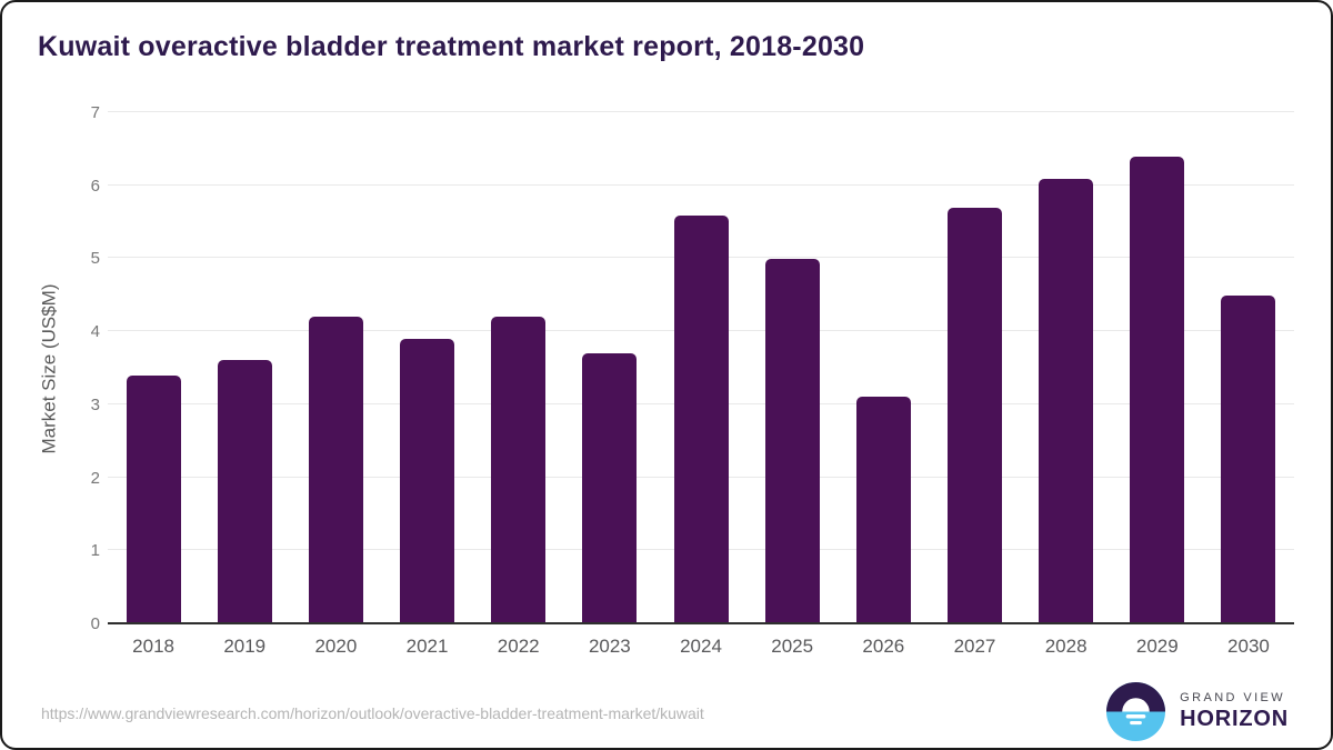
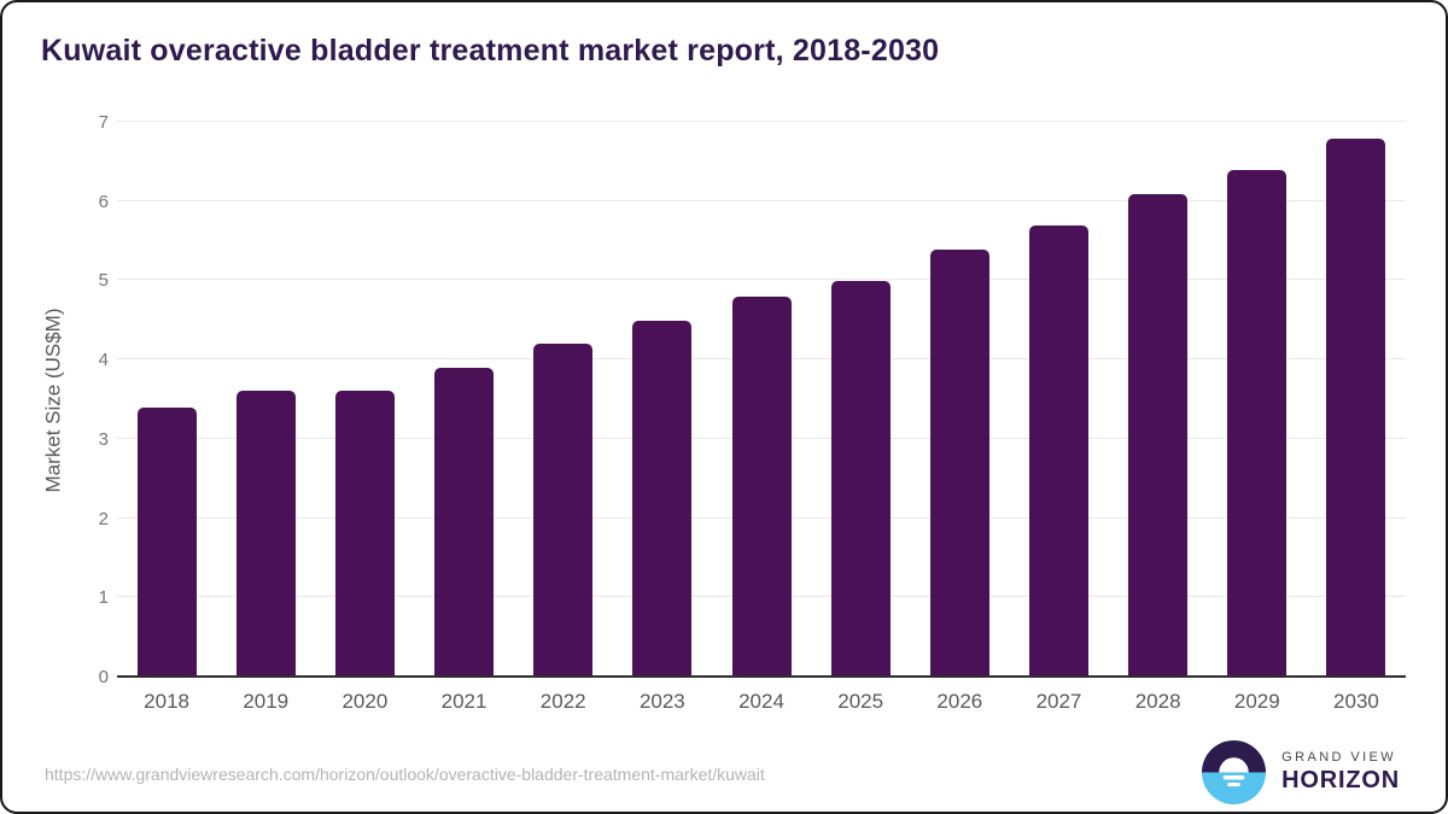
2020: 4.2 -> 3.6
2023: 3.7 -> 4.5
2024: 5.6 -> 4.8
2026: 3.1 -> 5.4
2030: 4.5 -> 6.8
